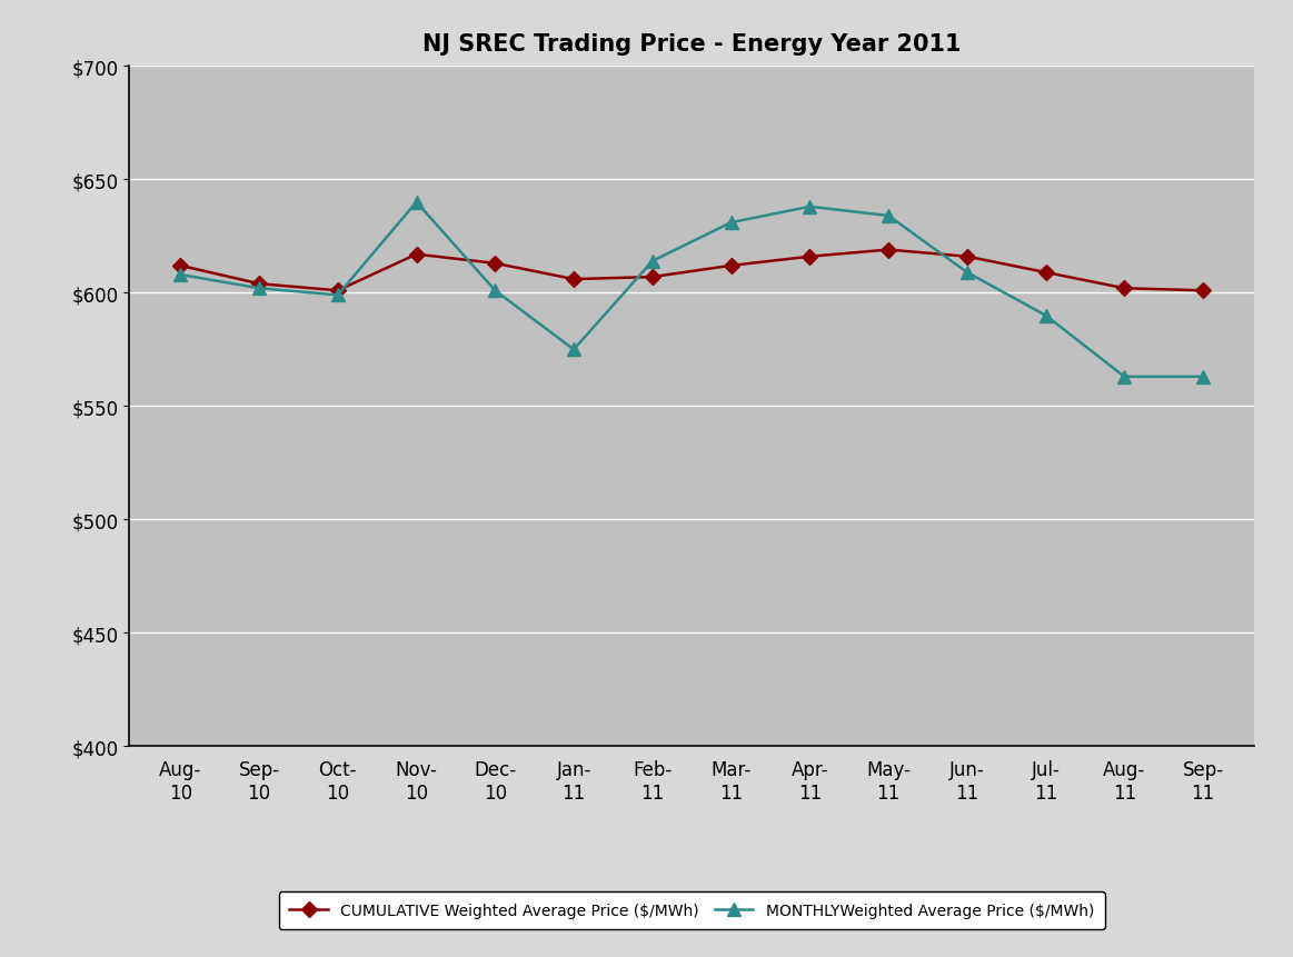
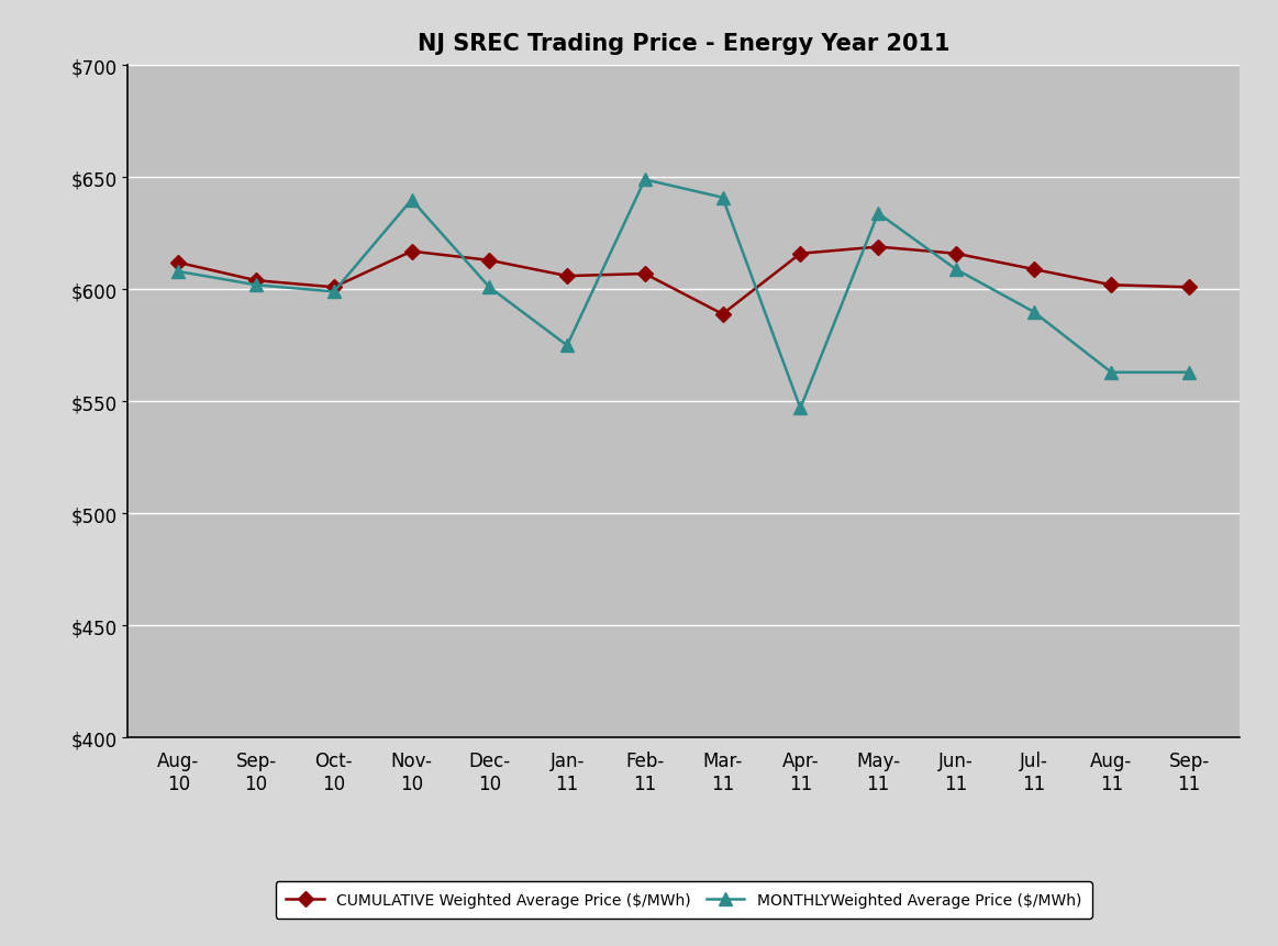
MONTHLYWeighted Average Price ($/MWh)/Feb- 11: $614 -> $649
CUMULATIVE Weighted Average Price ($/MWh)/Mar- 11: $612 -> $589
MONTHLYWeighted Average Price ($/MWh)/Mar- 11: $631 -> $641
MONTHLYWeighted Average Price ($/MWh)/Apr- 11: $638 -> $547
